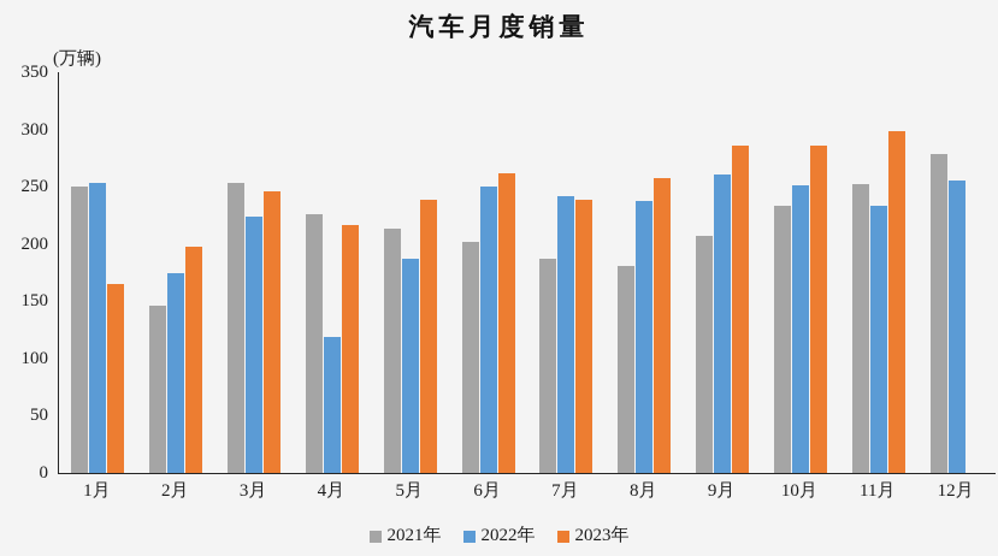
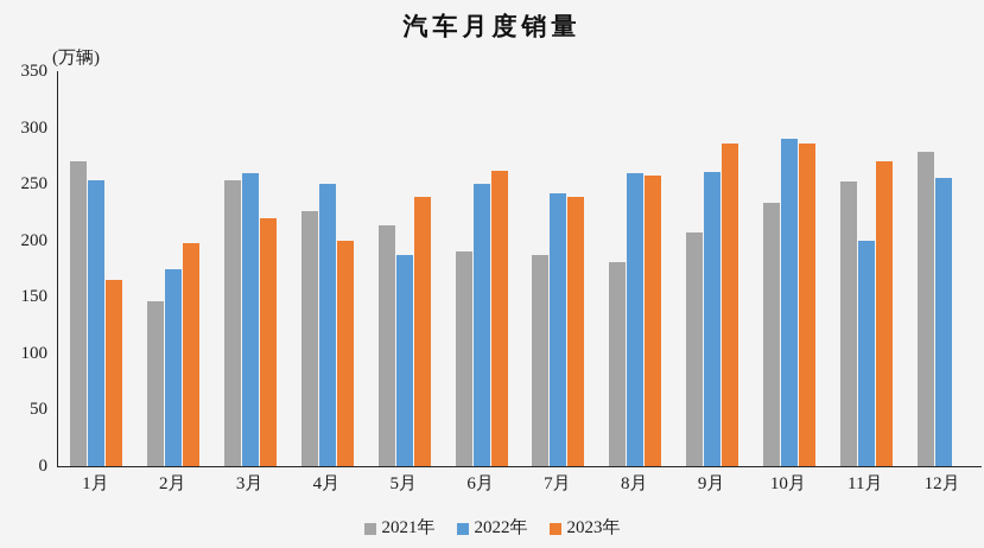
2021年/1月: 250 -> 270
2022年/3月: 220 -> 260
2023年/3月: 250 -> 220
2022年/4月: 120 -> 250
2023年/4月: 220 -> 200
2021年/6月: 200 -> 190
2022年/8月: 240 -> 260
2022年/10月: 250 -> 290
2022年/11月: 230 -> 200
2023年/11月: 300 -> 270
